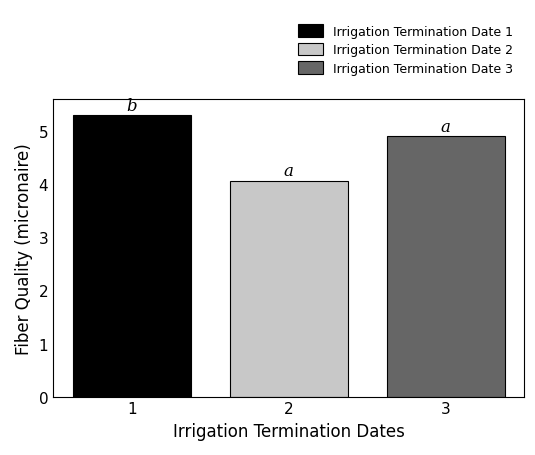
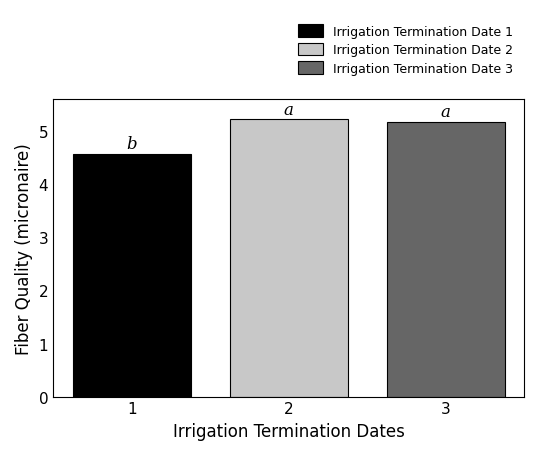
1: 5.30 -> 4.57
2: 4.06 -> 5.22
3: 4.90 -> 5.18
